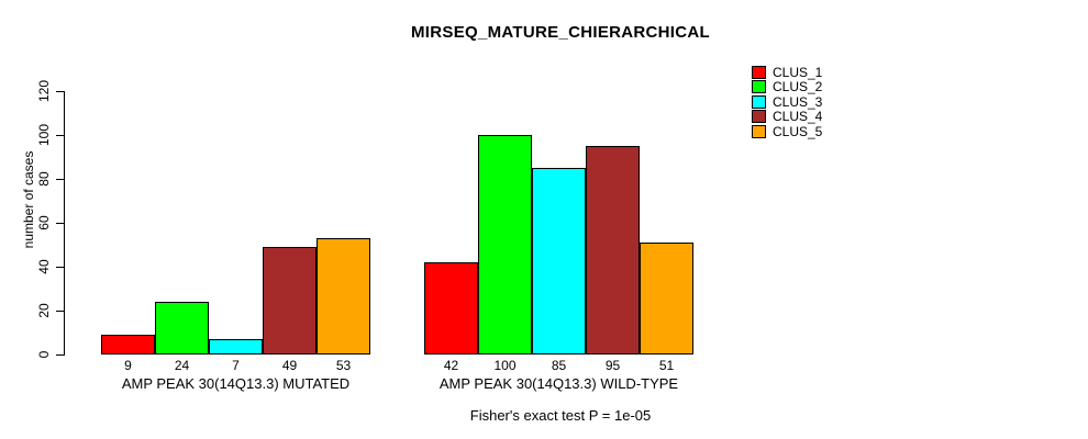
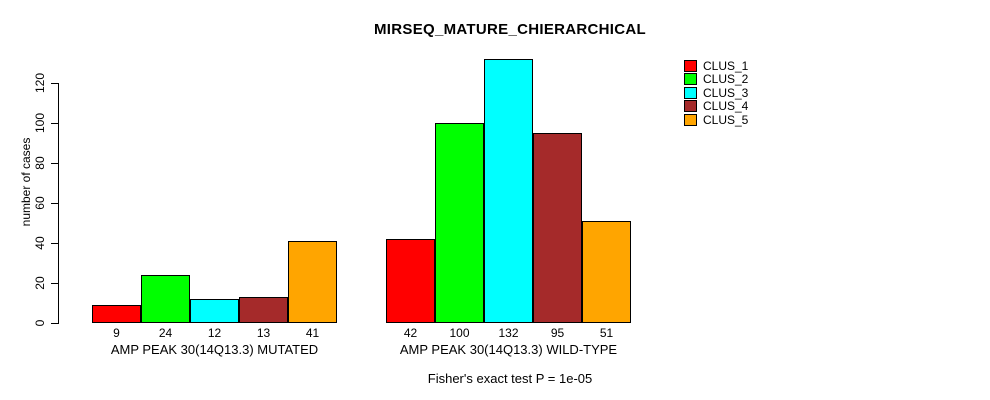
CLUS_3/AMP PEAK 30(14Q13.3) MUTATED: 7 -> 12
CLUS_4/AMP PEAK 30(14Q13.3) MUTATED: 49 -> 13
CLUS_5/AMP PEAK 30(14Q13.3) MUTATED: 53 -> 41
CLUS_3/AMP PEAK 30(14Q13.3) WILD-TYPE: 85 -> 132
